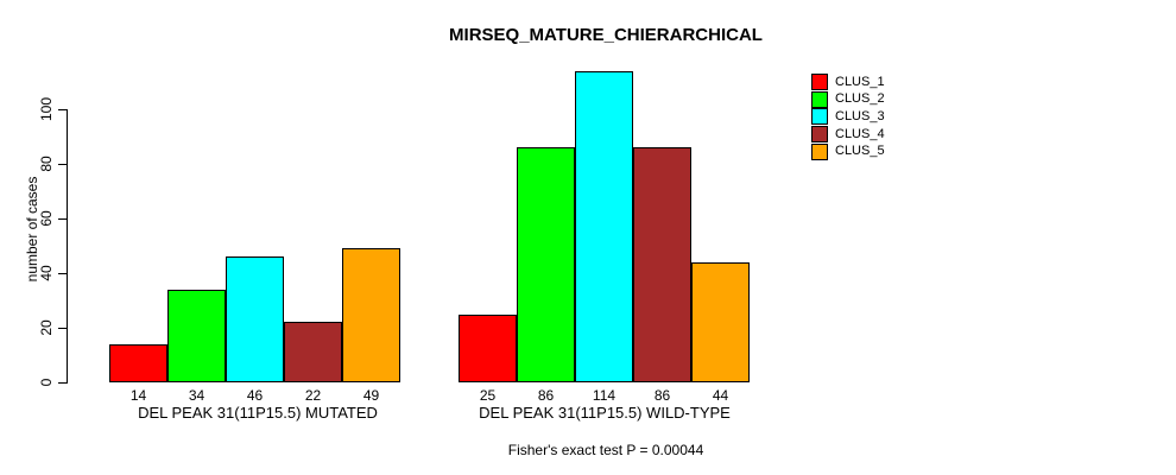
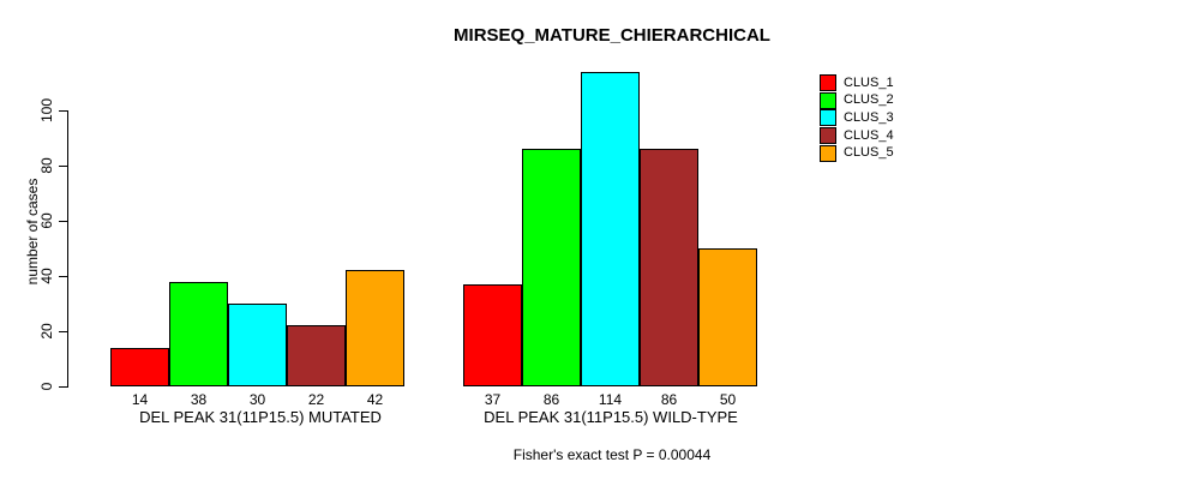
CLUS_2/DEL PEAK 31(11P15.5) MUTATED: 34 -> 38
CLUS_3/DEL PEAK 31(11P15.5) MUTATED: 46 -> 30
CLUS_5/DEL PEAK 31(11P15.5) MUTATED: 49 -> 42
CLUS_1/DEL PEAK 31(11P15.5) WILD-TYPE: 25 -> 37
CLUS_5/DEL PEAK 31(11P15.5) WILD-TYPE: 44 -> 50
